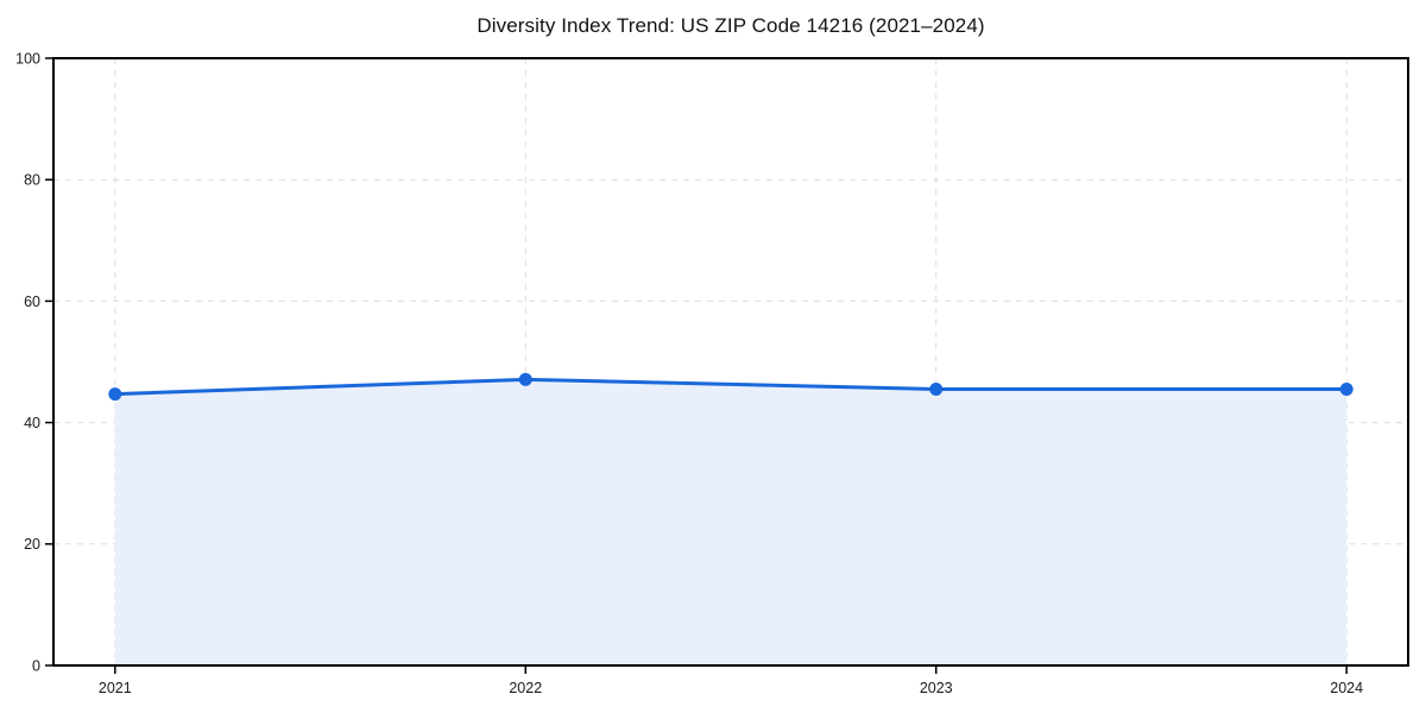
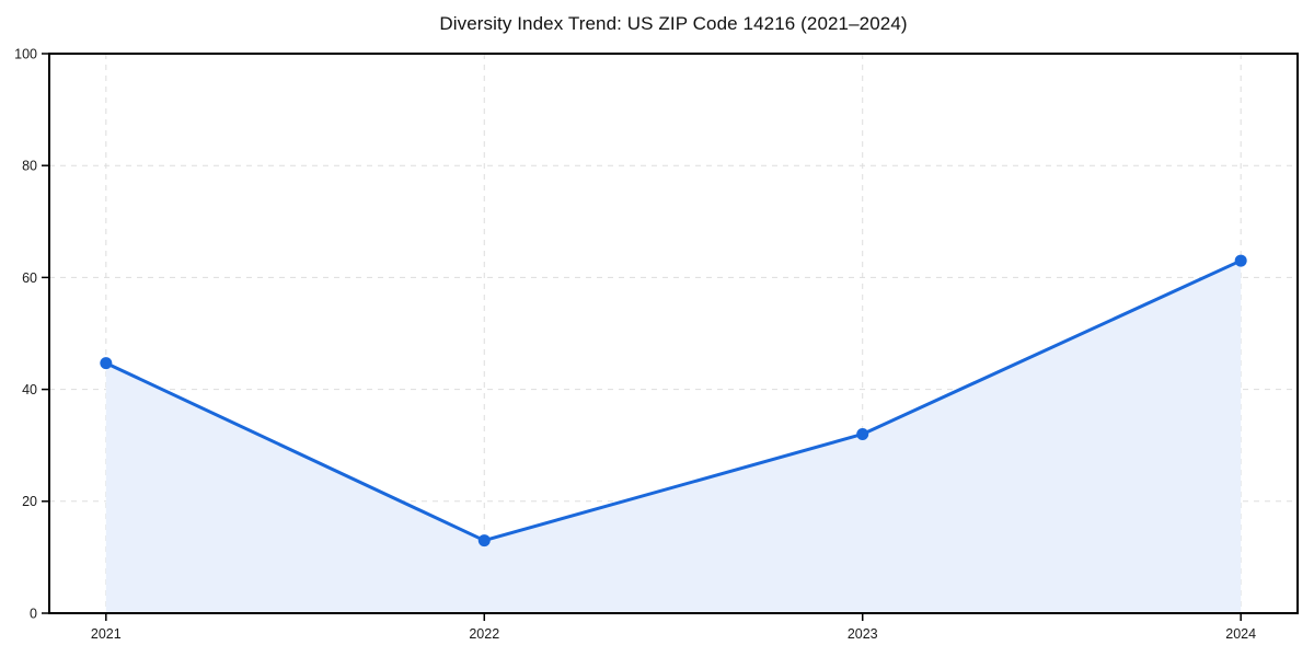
2022: 47 -> 13
2023: 46 -> 32
2024: 46 -> 63
